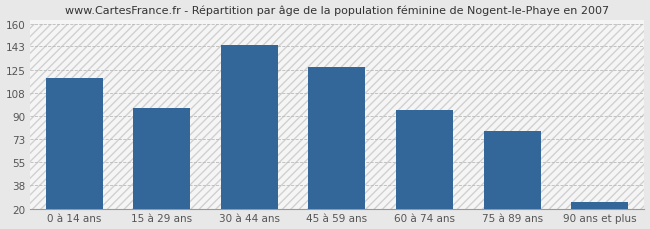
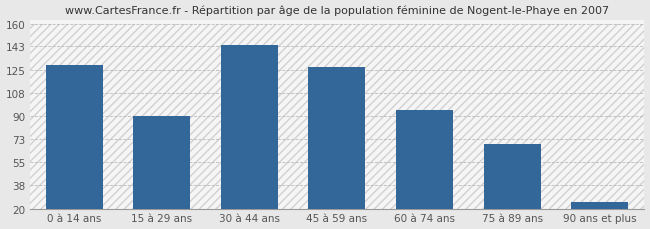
0 à 14 ans: 119 -> 129
15 à 29 ans: 96 -> 90
75 à 89 ans: 79 -> 69
